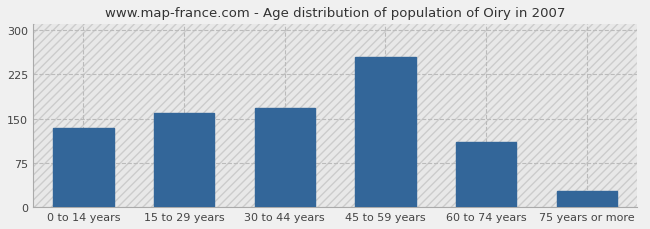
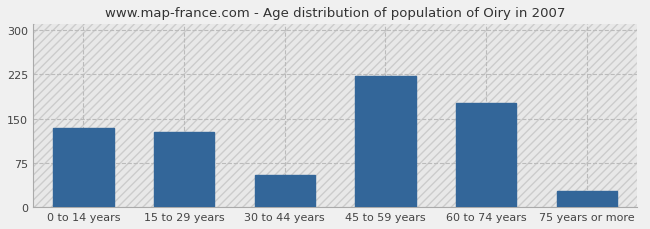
15 to 29 years: 160 -> 128
30 to 44 years: 168 -> 54
45 to 59 years: 255 -> 222
60 to 74 years: 110 -> 176
